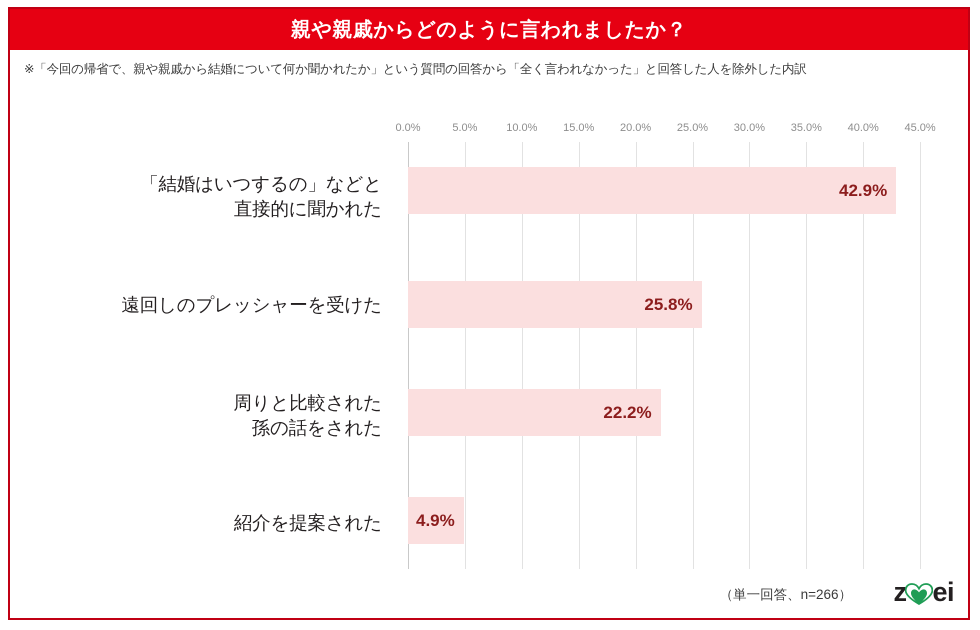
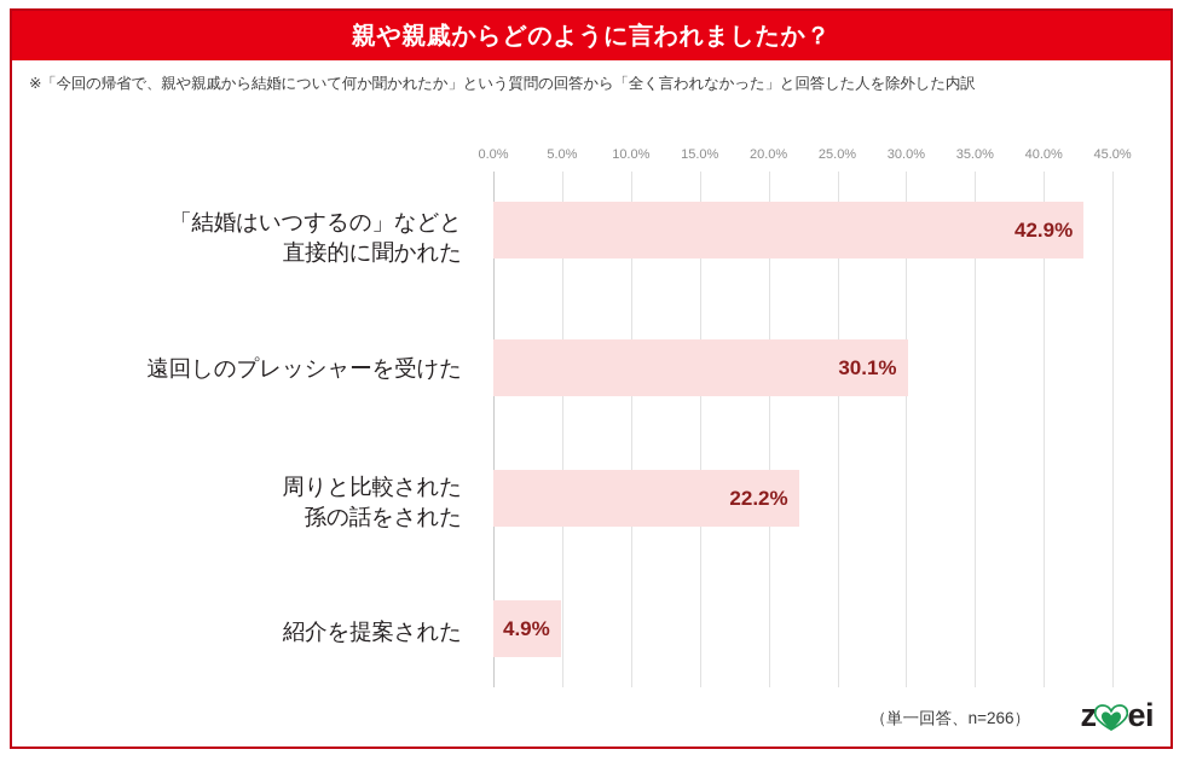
遠回しのプレッシャーを受けた: 25.8% -> 30.1%
